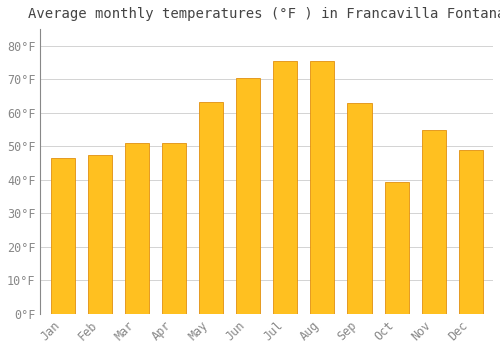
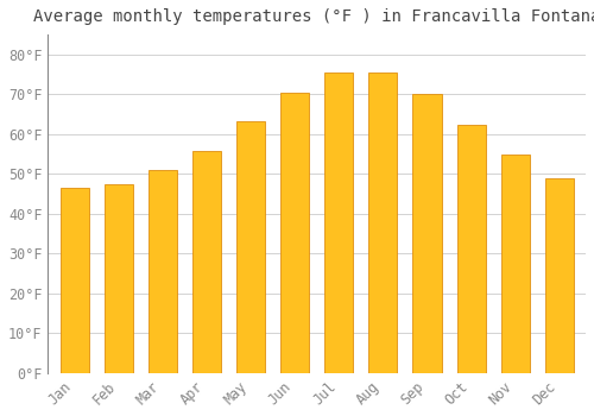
Apr: 51.0°F -> 55.9°F
Sep: 63.0°F -> 70.0°F
Oct: 39.5°F -> 62.2°F
